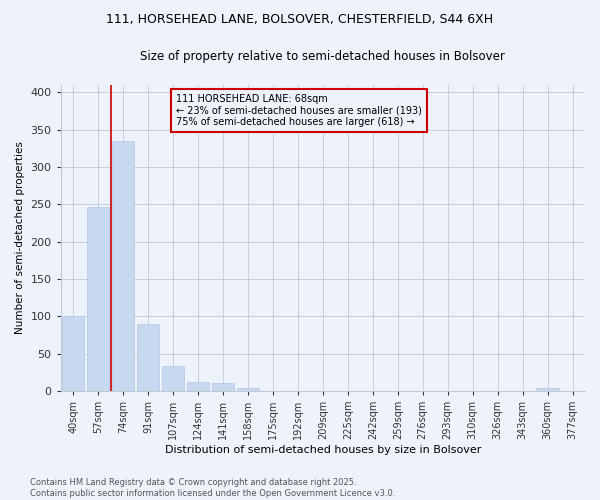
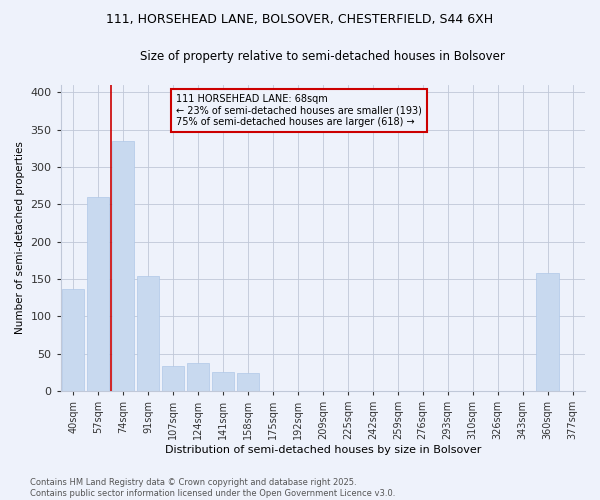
40sqm: 100 -> 136
57sqm: 247 -> 260
91sqm: 90 -> 154
124sqm: 12 -> 38
141sqm: 11 -> 26
158sqm: 4 -> 24
360sqm: 4 -> 158
